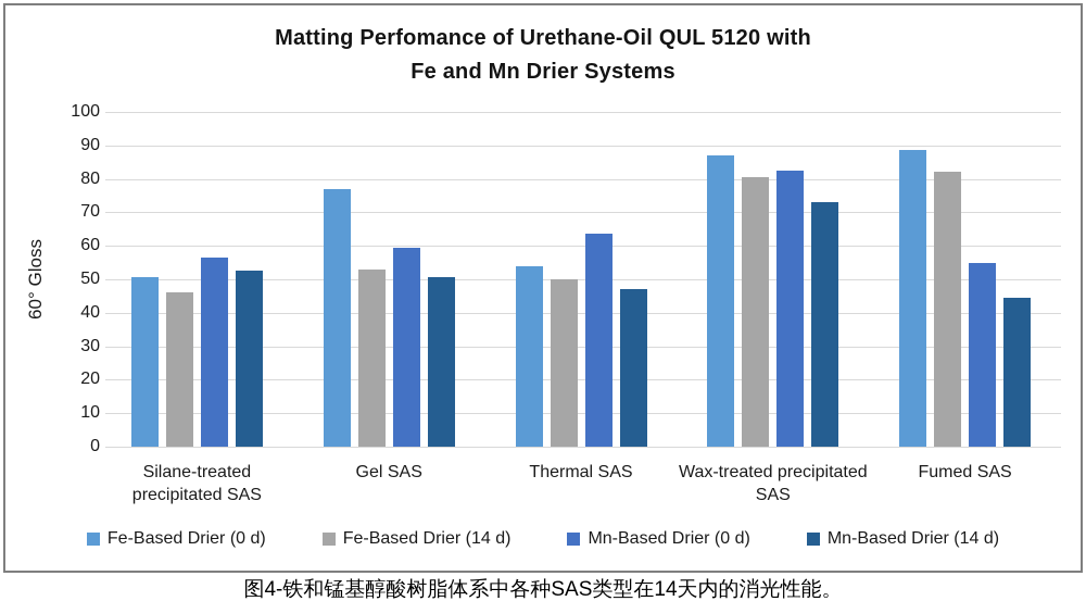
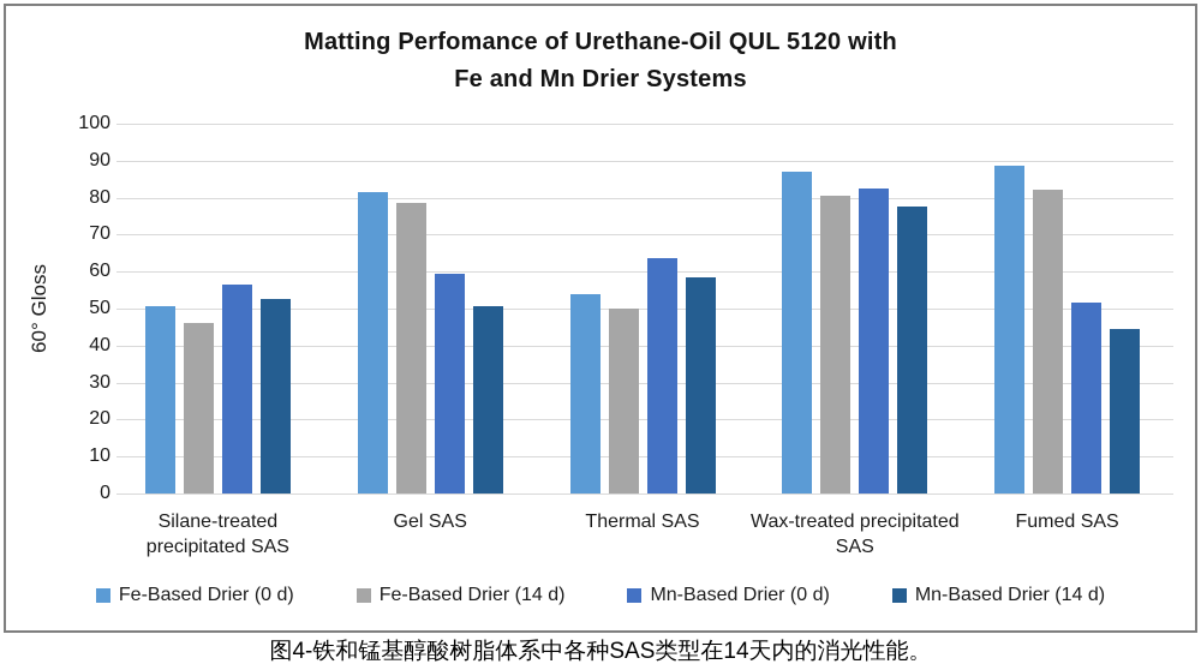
Fe-Based Drier (0 d)/Gel SAS: 77 -> 82
Fe-Based Drier (14 d)/Gel SAS: 53 -> 78
Mn-Based Drier (14 d)/Thermal SAS: 47 -> 58
Mn-Based Drier (14 d)/Wax-treated precipitated SAS: 73 -> 78
Mn-Based Drier (0 d)/Fumed SAS: 55 -> 52
